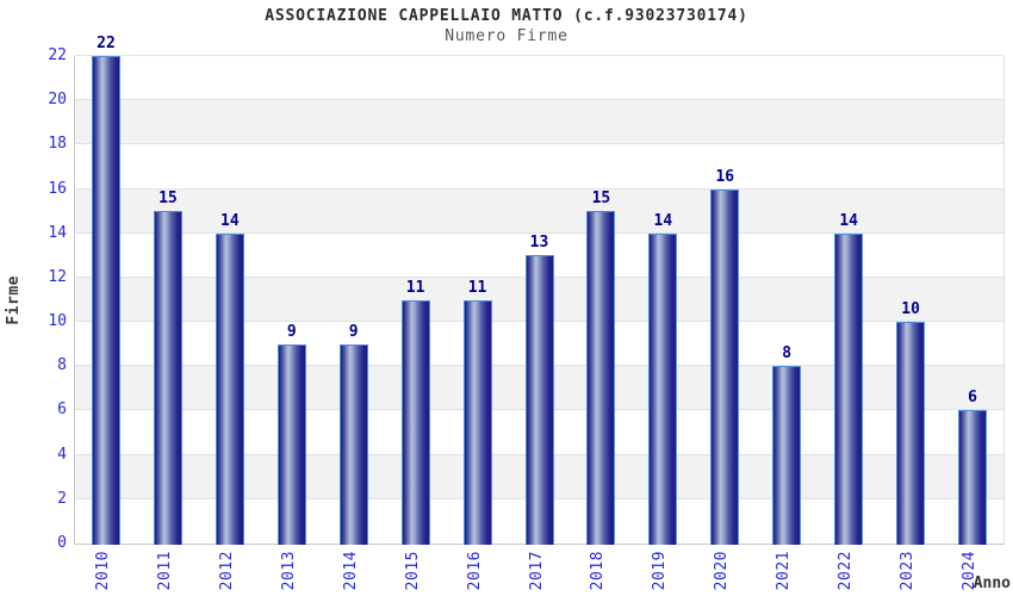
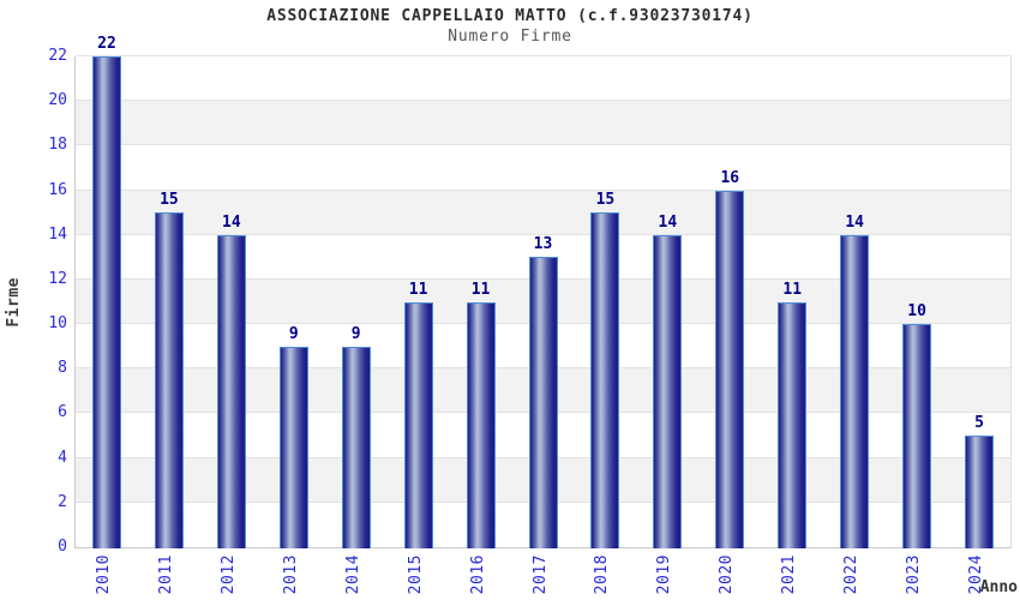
2021: 8 -> 11
2024: 6 -> 5
